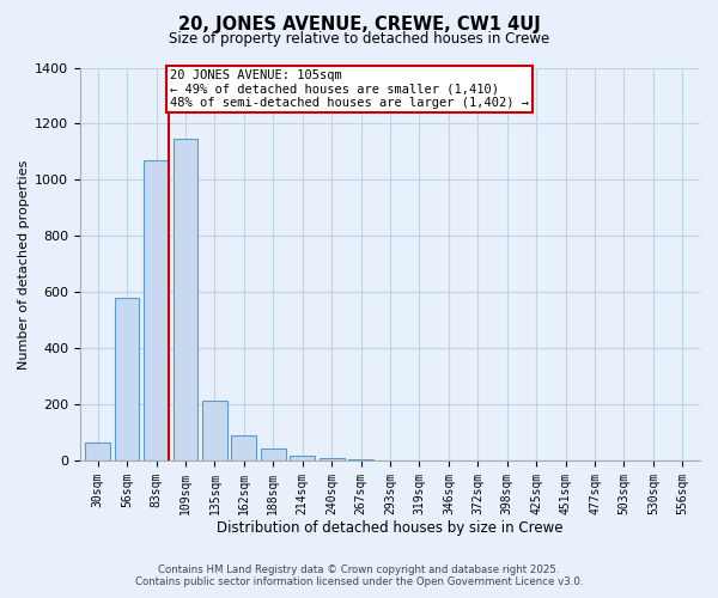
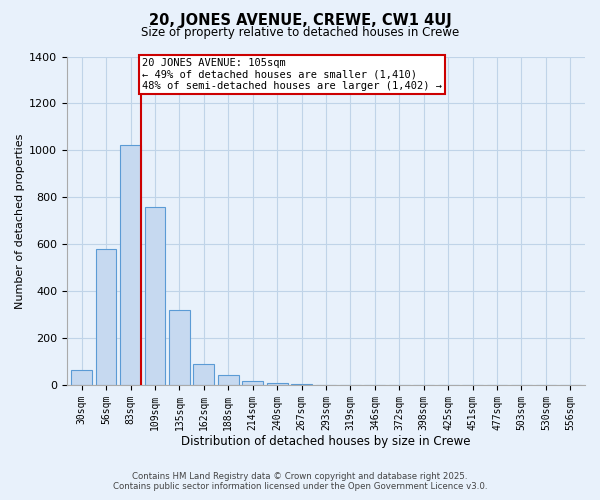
83sqm: 1070 -> 1025
109sqm: 1145 -> 760
135sqm: 215 -> 320
